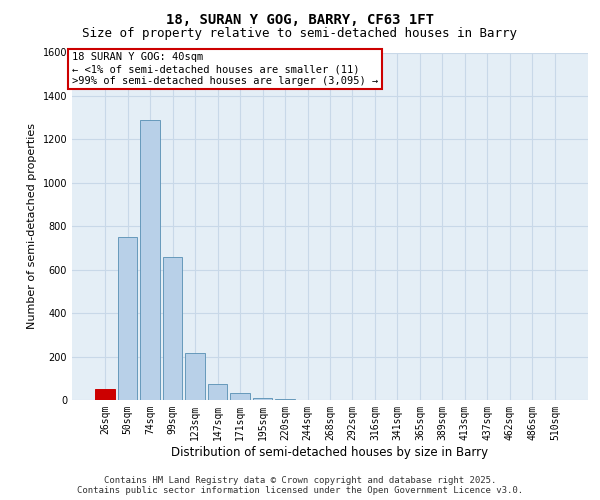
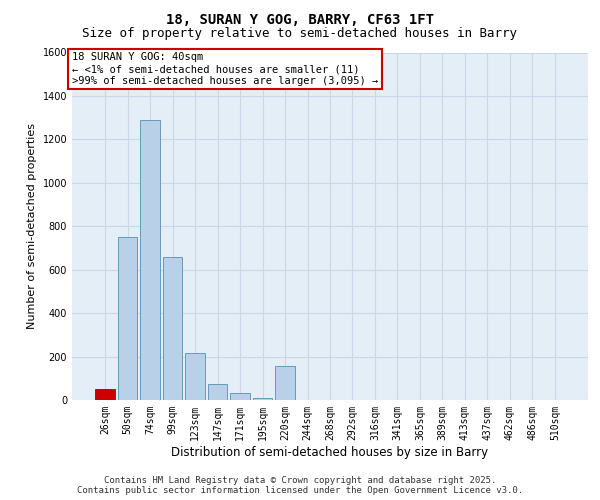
220sqm: 5 -> 155
